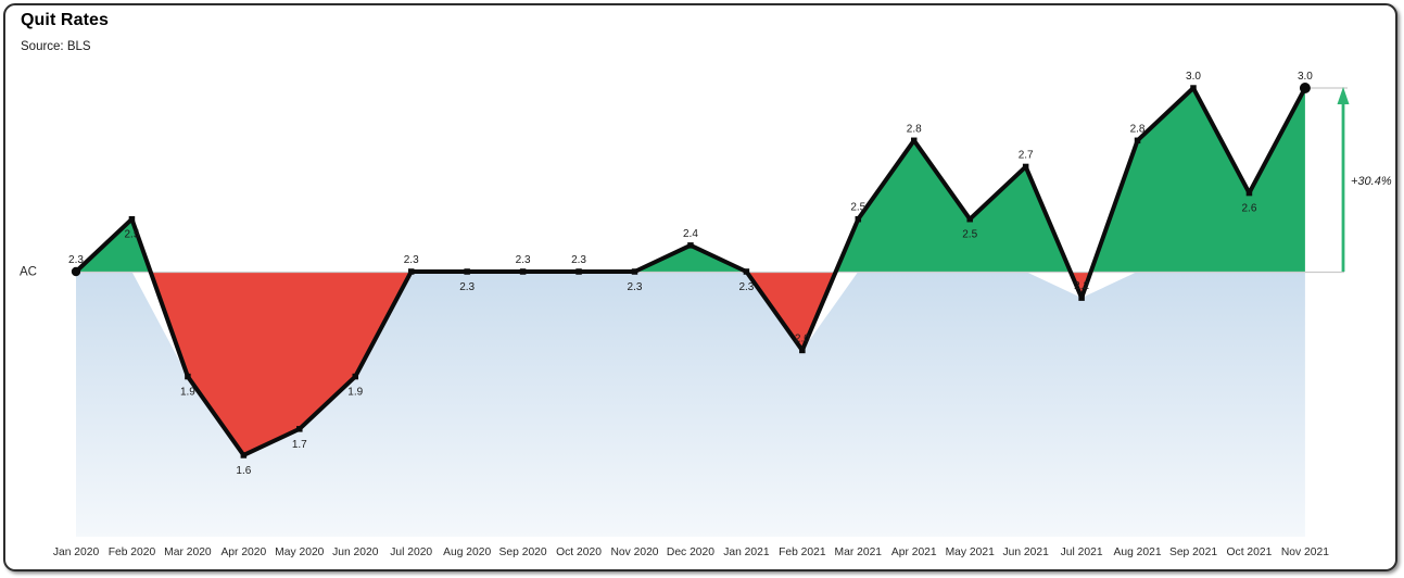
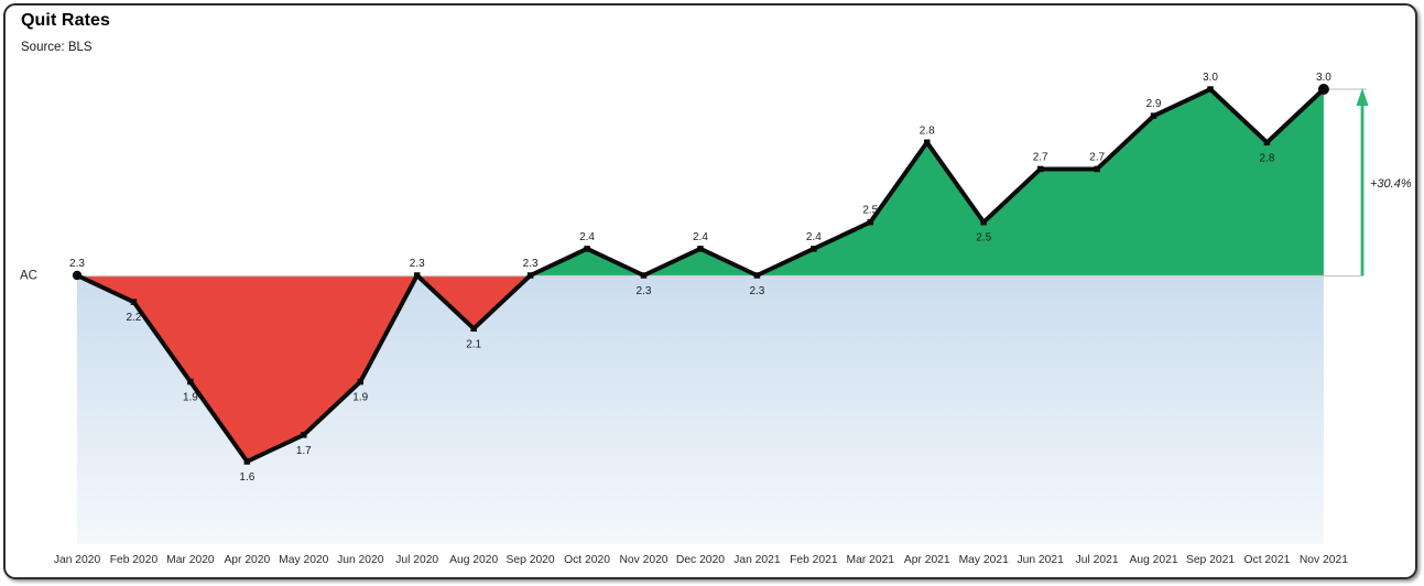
Feb 2020: 2.5 -> 2.2
Aug 2020: 2.3 -> 2.1
Oct 2020: 2.3 -> 2.4
Feb 2021: 2.0 -> 2.4
Jul 2021: 2.2 -> 2.7
Aug 2021: 2.8 -> 2.9
Oct 2021: 2.6 -> 2.8
